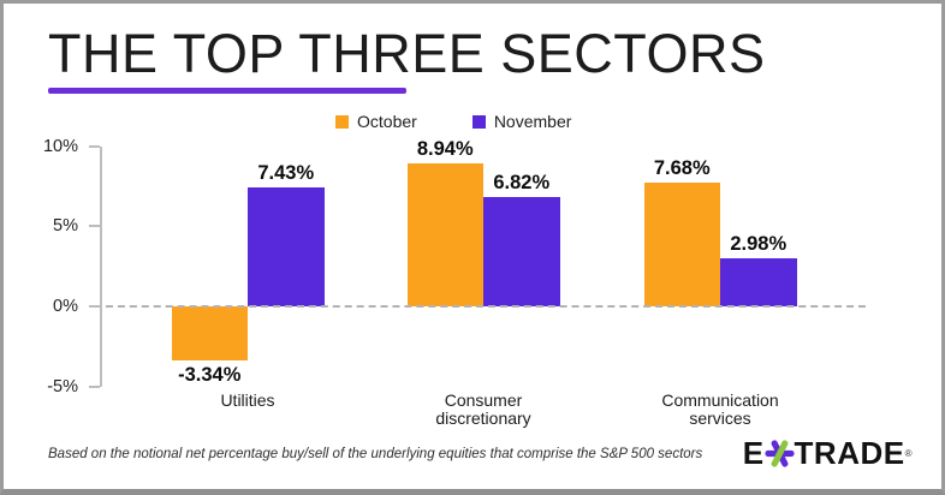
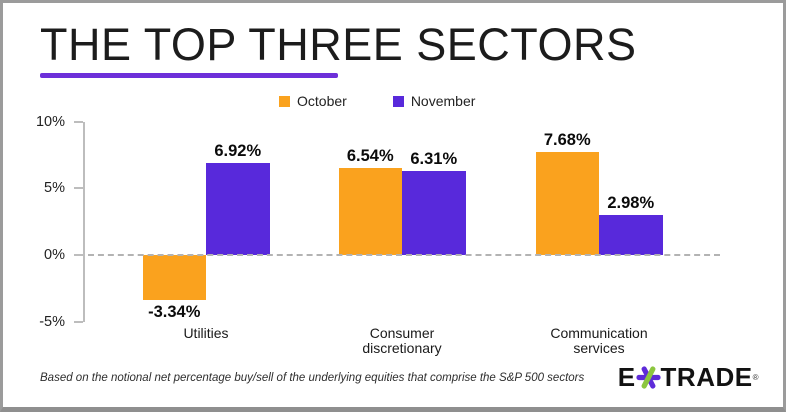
November/Utilities: 7.43% -> 6.92%
October/Consumer discretionary: 8.94% -> 6.54%
November/Consumer discretionary: 6.82% -> 6.31%
